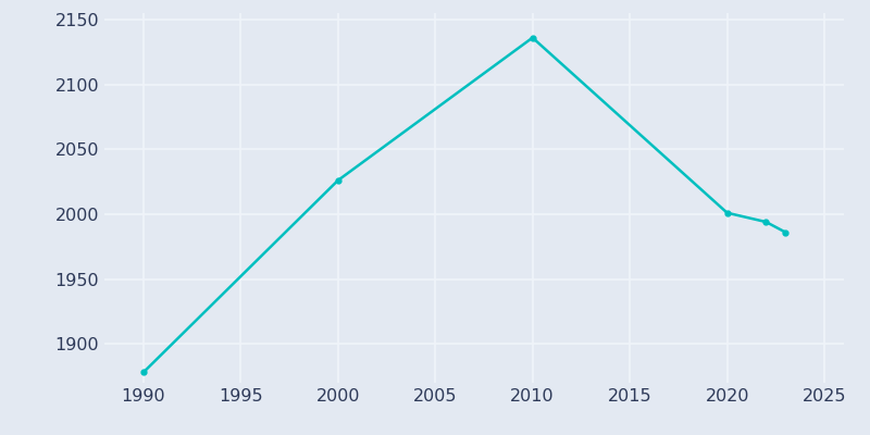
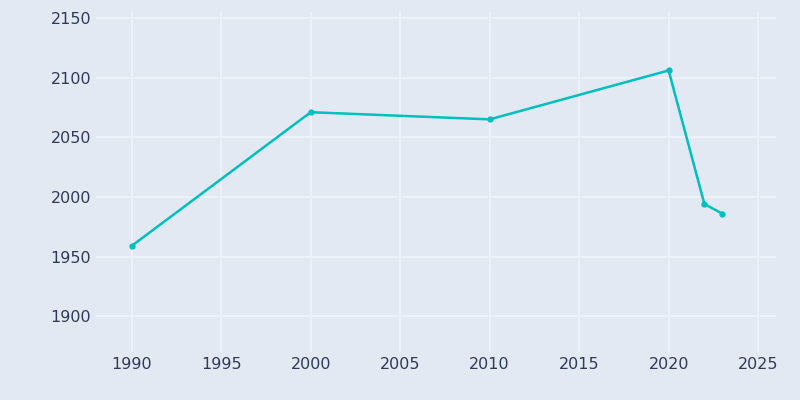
1990: 1878 -> 1959
2000: 2026 -> 2071
2010: 2136 -> 2065
2020: 2001 -> 2106
